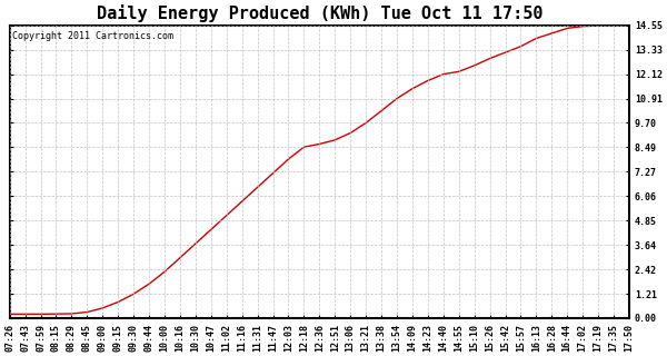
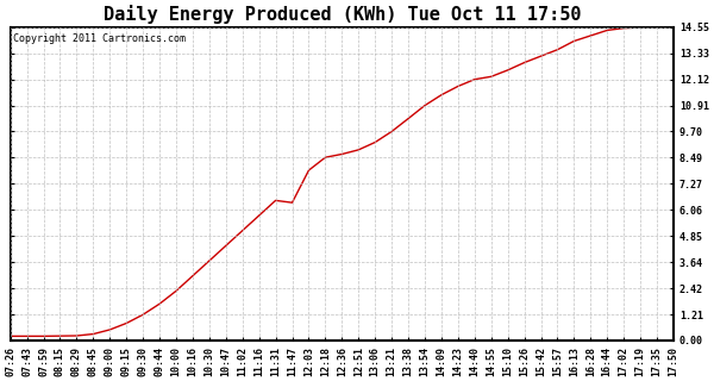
11:47: 7.2 -> 6.4
